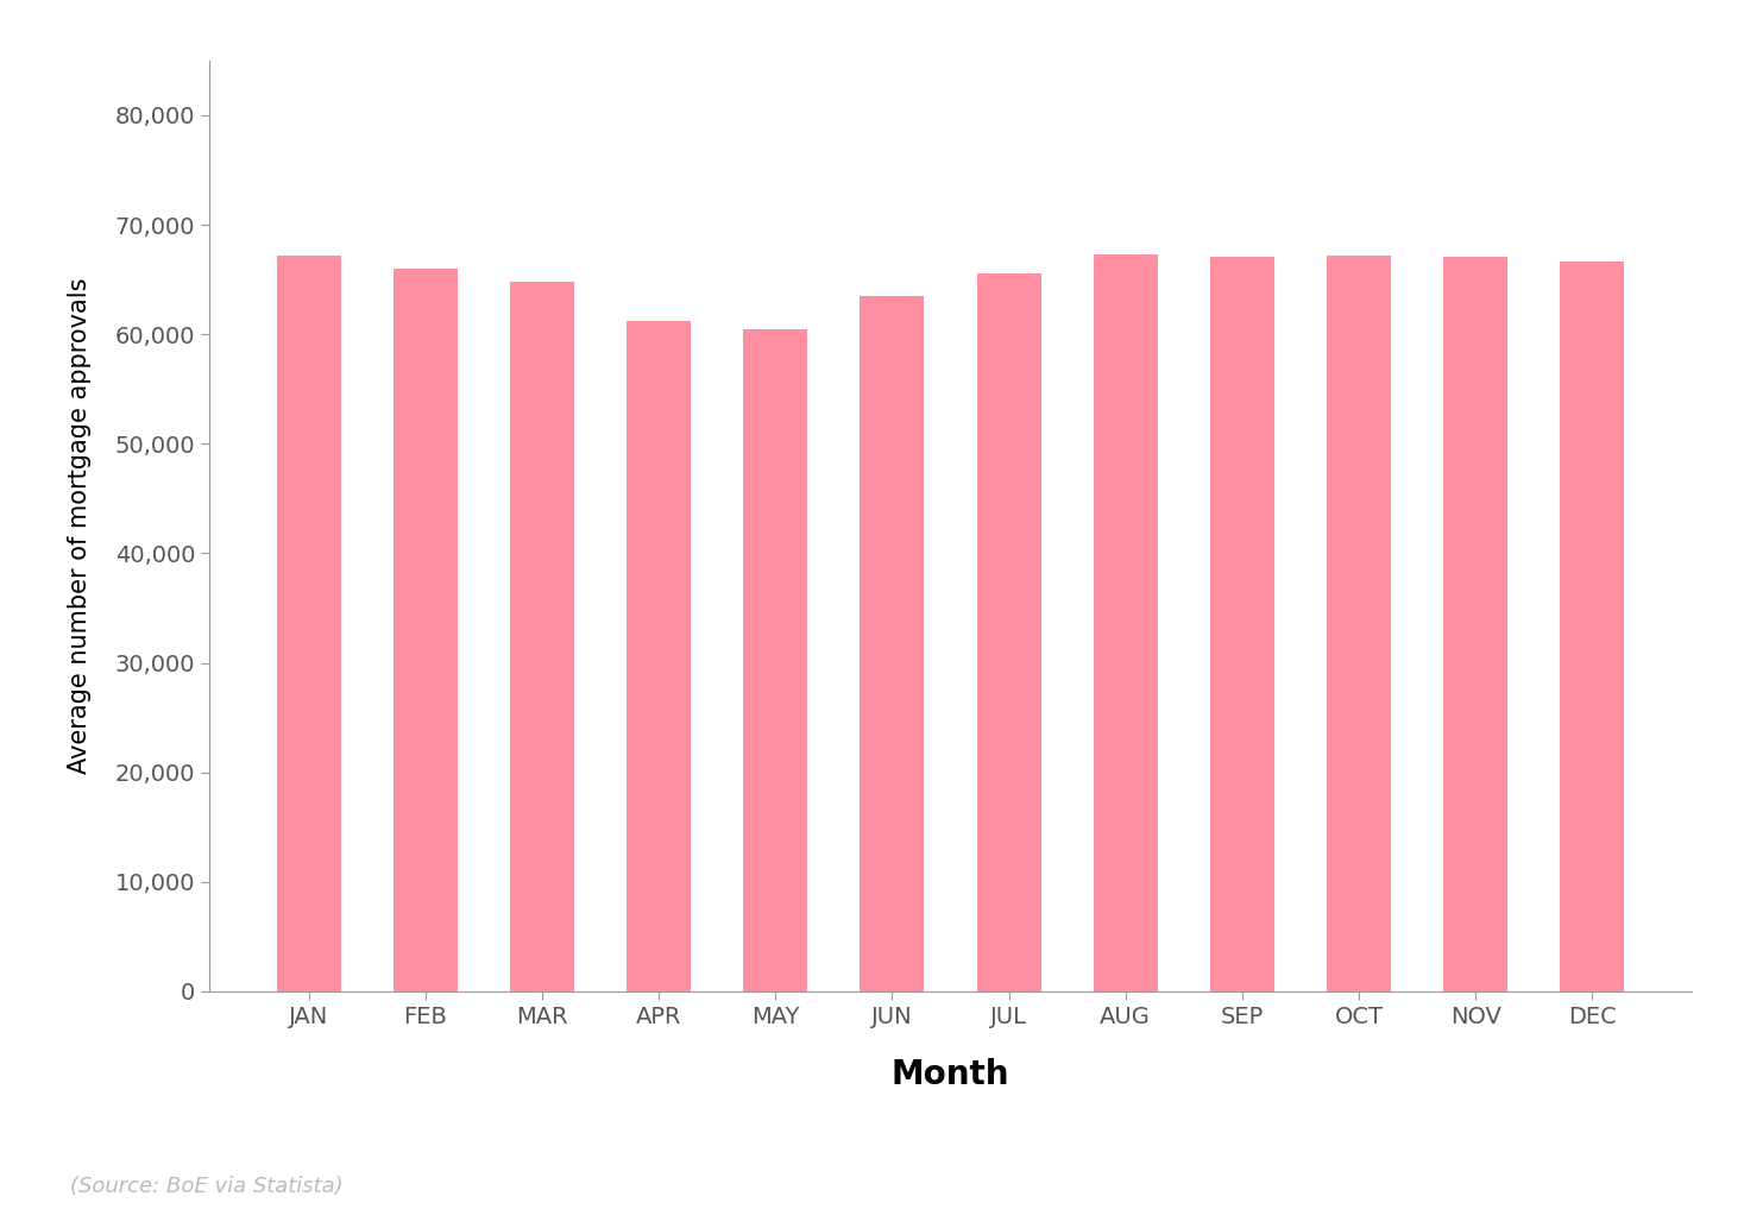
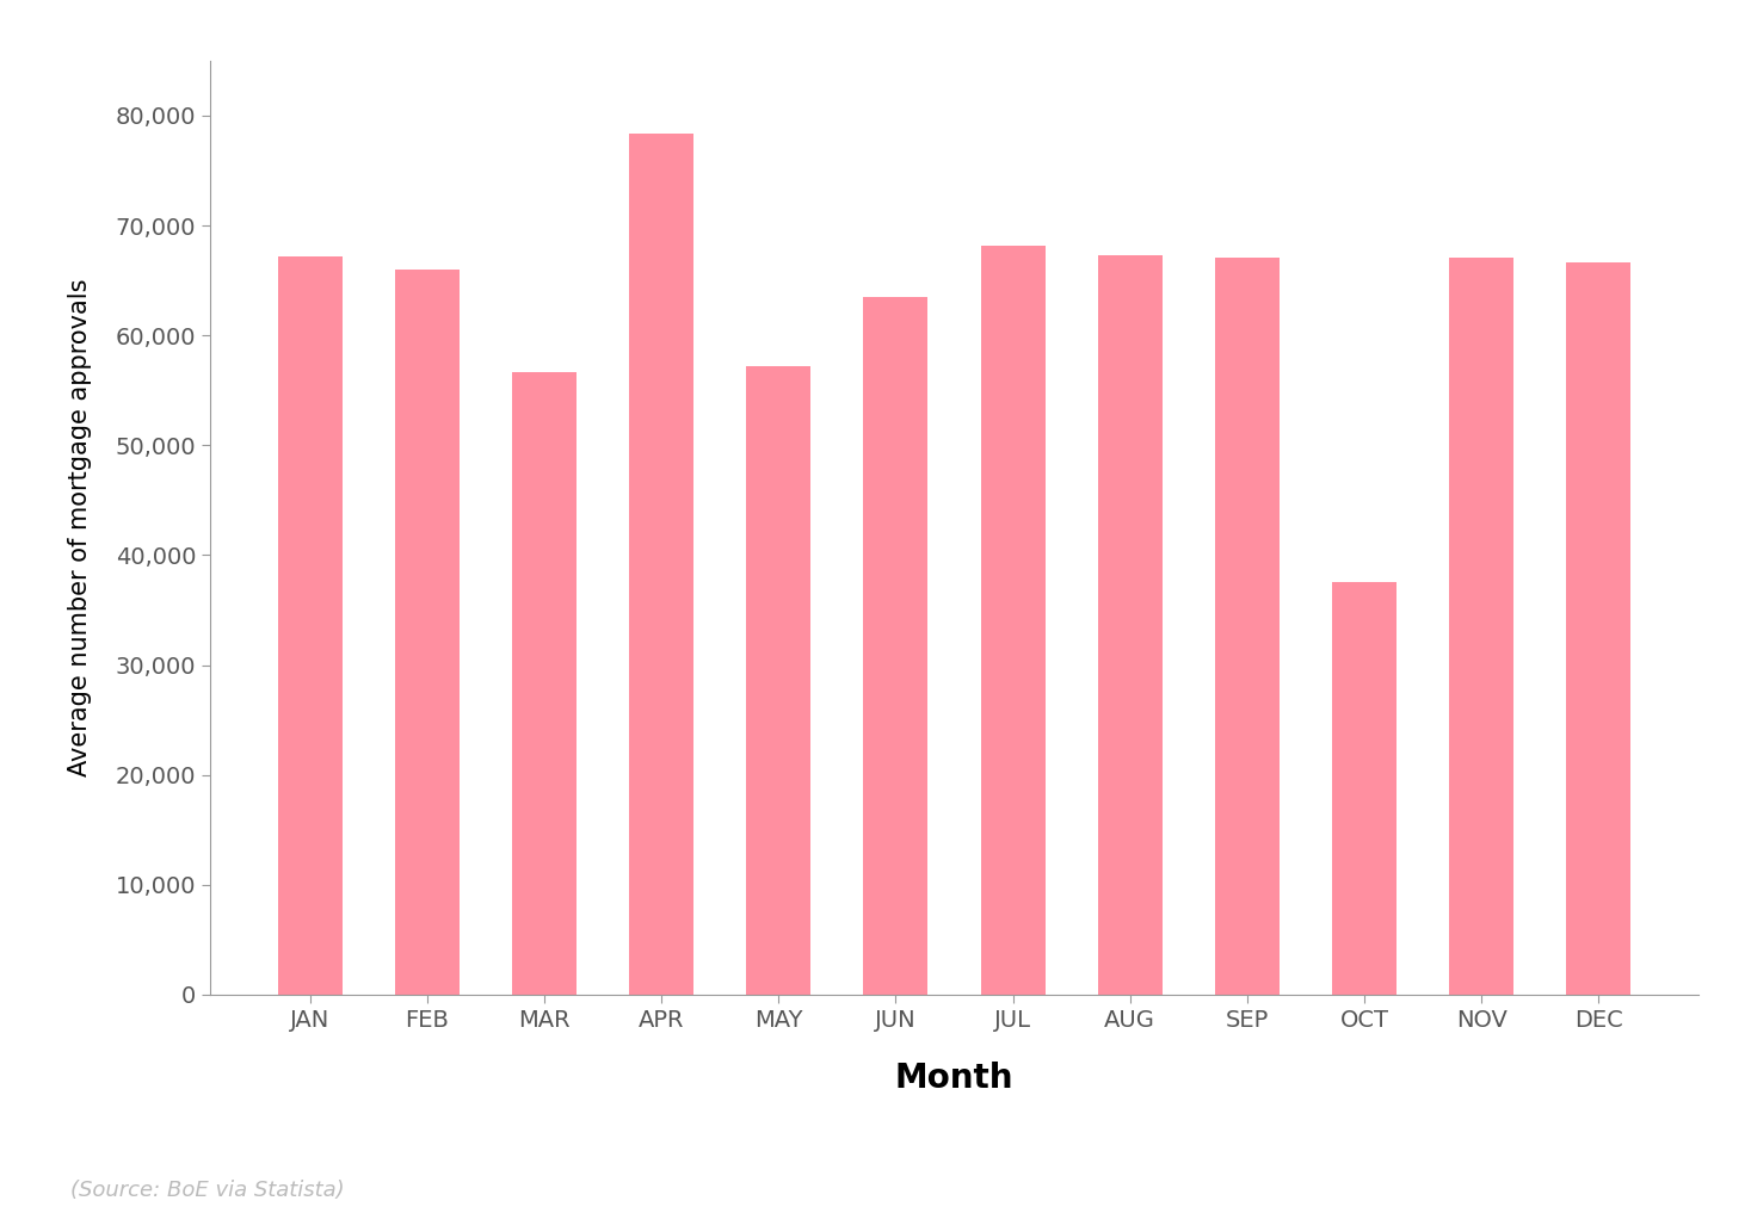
MAR: 64,800 -> 56,600
APR: 61,200 -> 78,400
MAY: 60,400 -> 57,200
JUL: 65,600 -> 68,200
OCT: 67,200 -> 37,600
